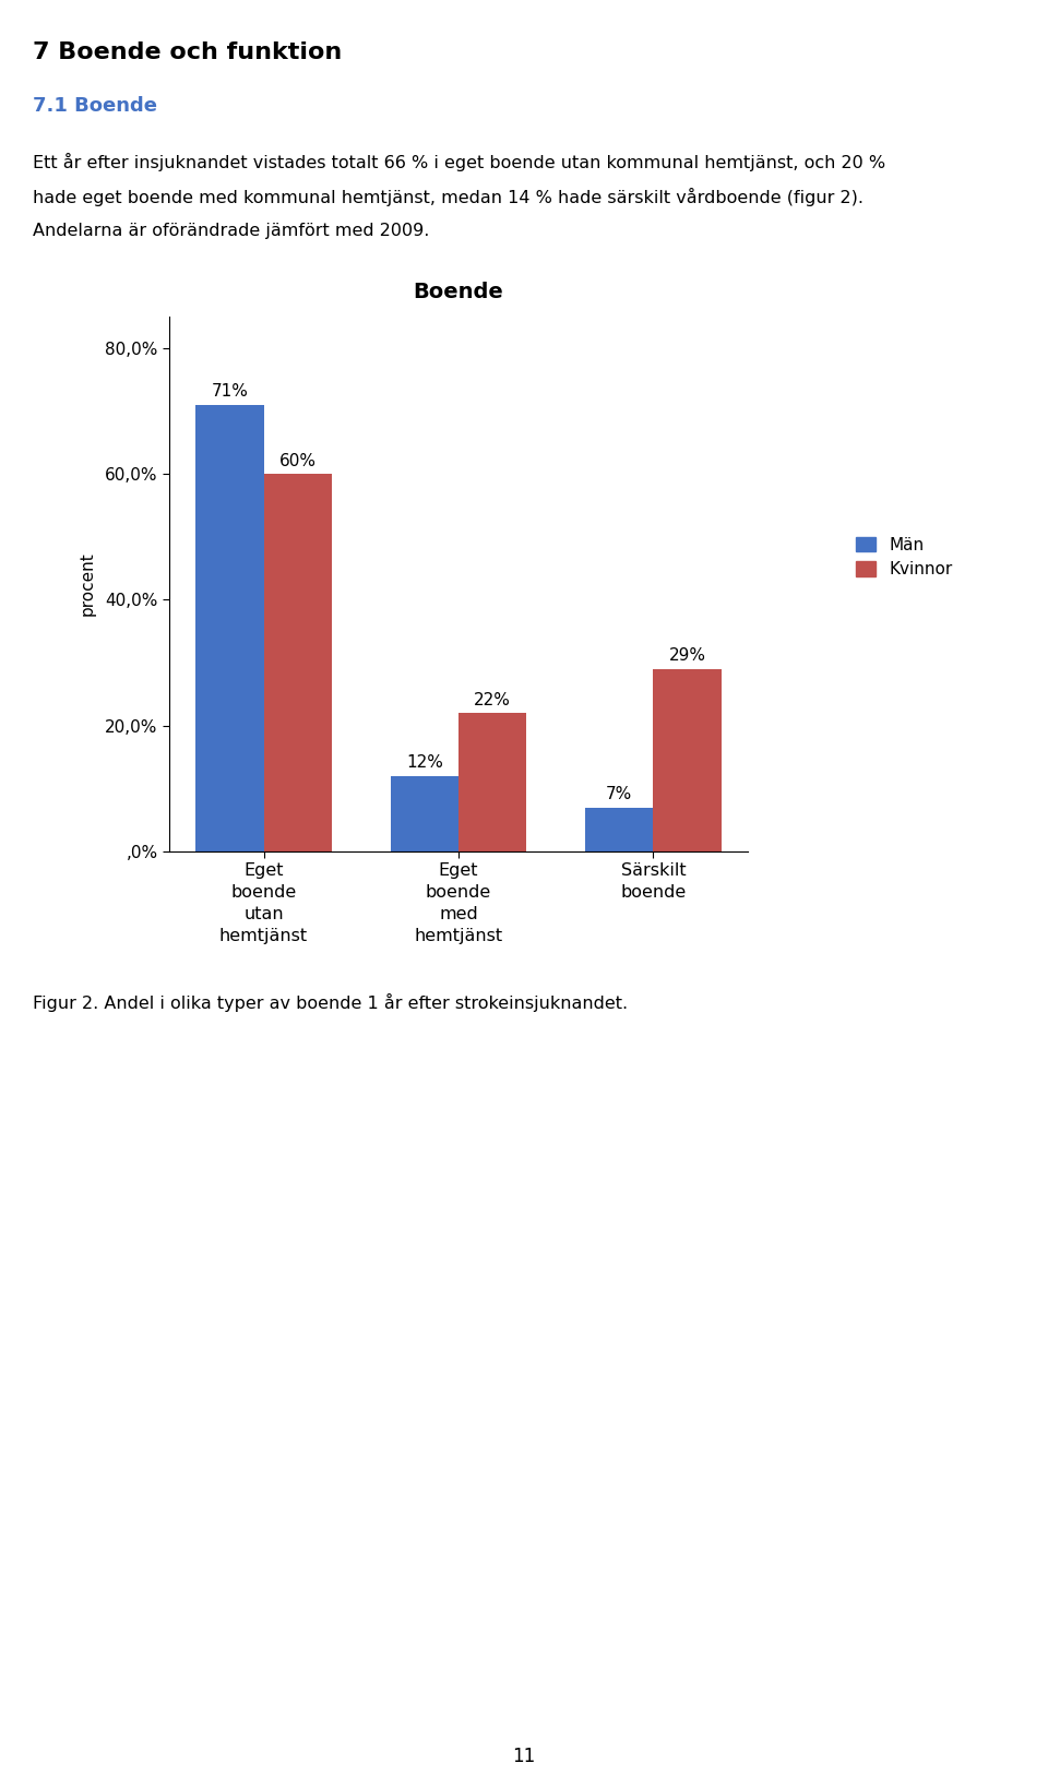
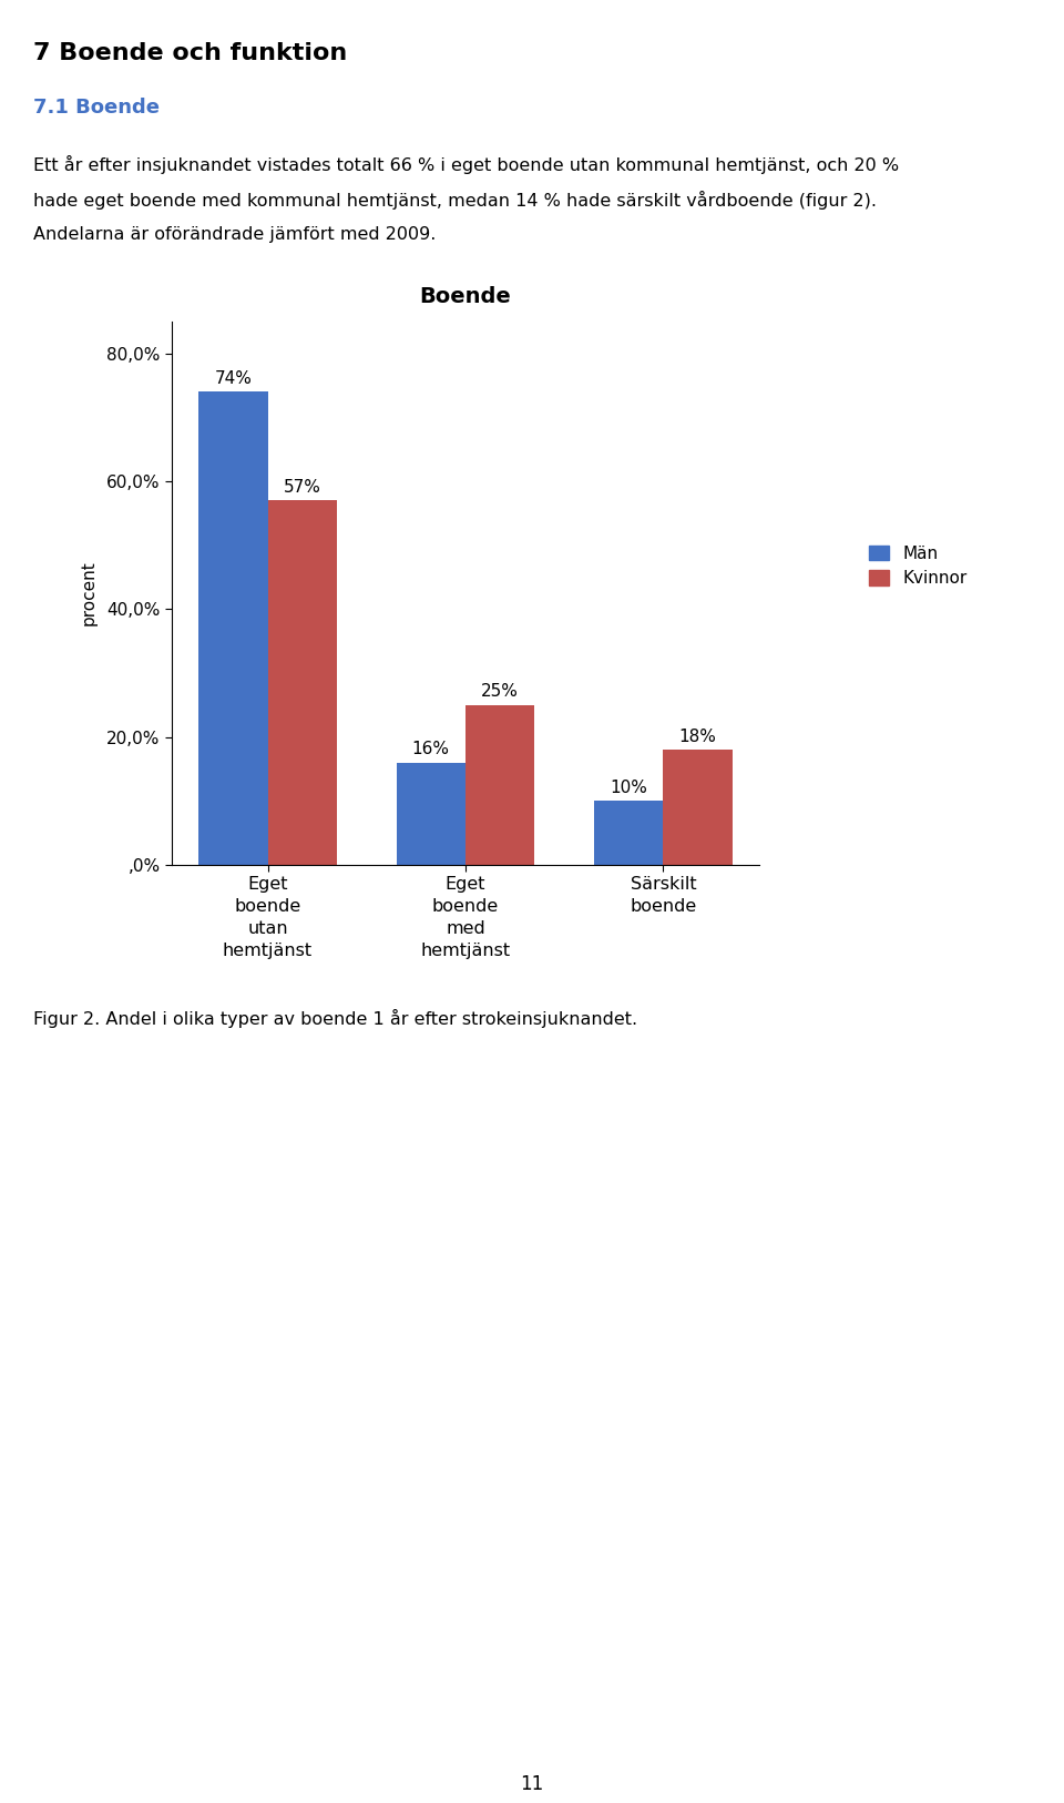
Män/Eget boende utan hemtjänst: 71% -> 74%
Kvinnor/Eget boende utan hemtjänst: 60% -> 57%
Män/Eget boende med hemtjänst: 12% -> 16%
Kvinnor/Eget boende med hemtjänst: 22% -> 25%
Män/Särskilt boende: 7% -> 10%
Kvinnor/Särskilt boende: 29% -> 18%
